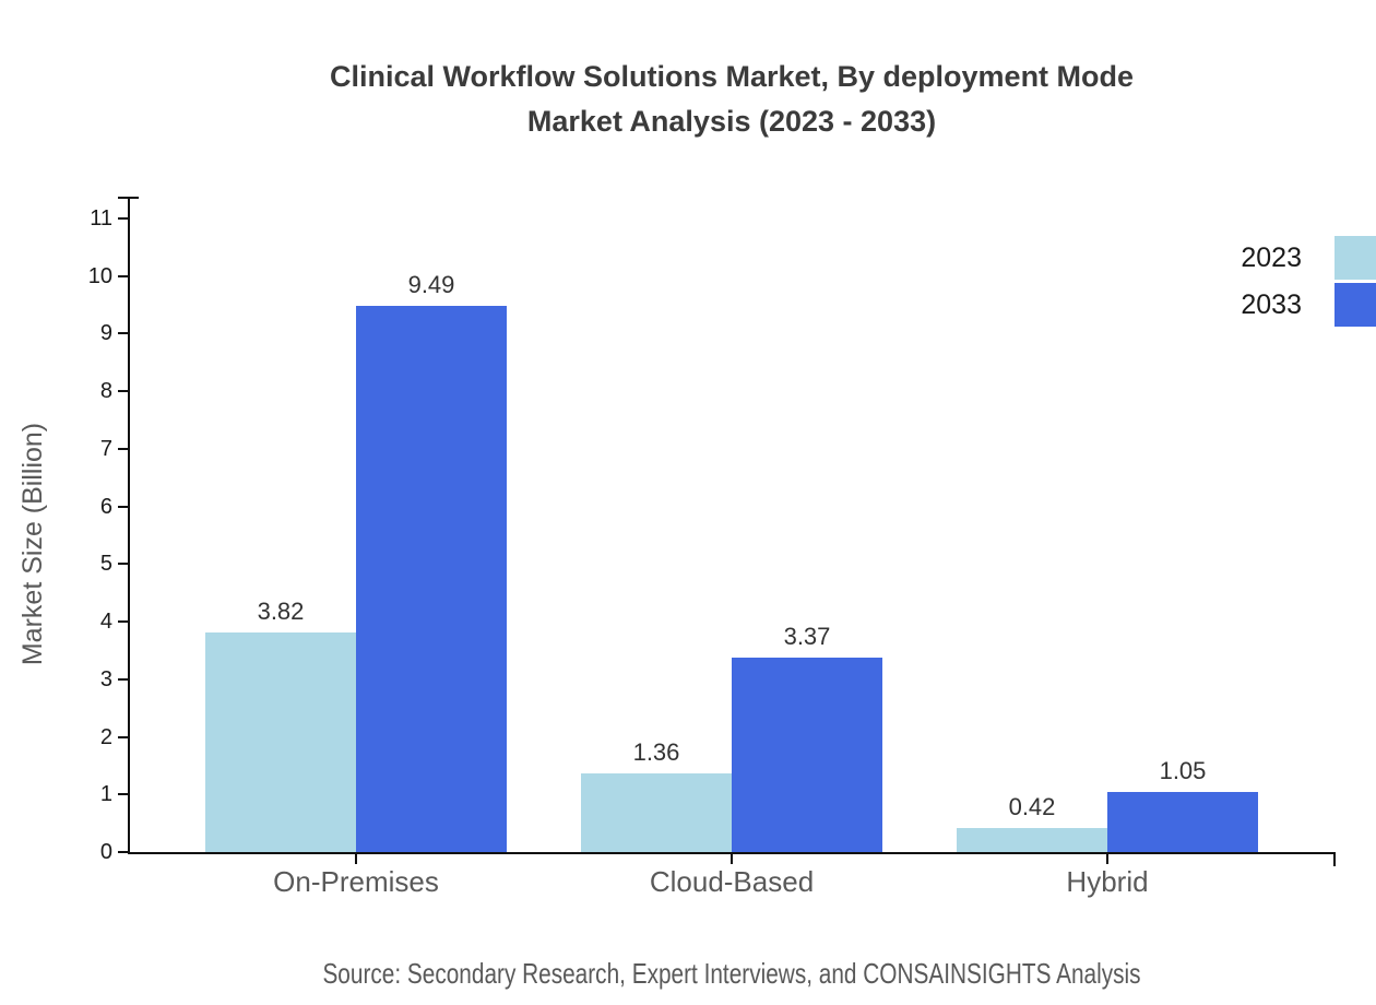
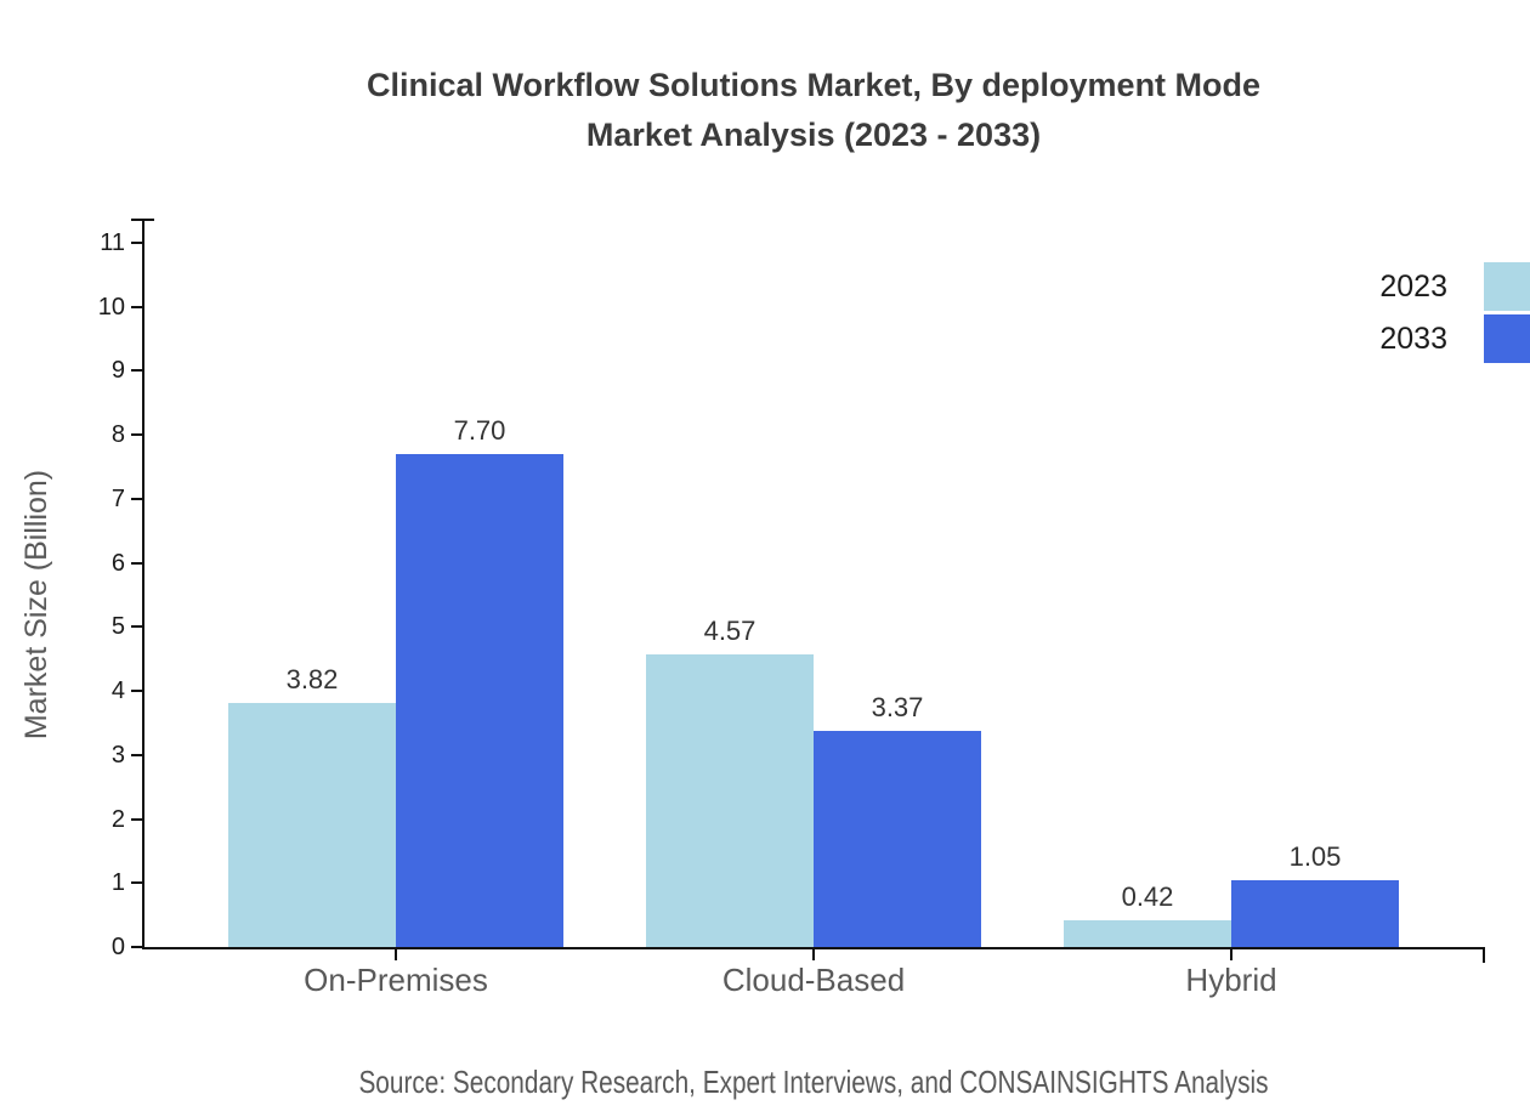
2033/On-Premises: 9.49 -> 7.70
2023/Cloud-Based: 1.36 -> 4.57
